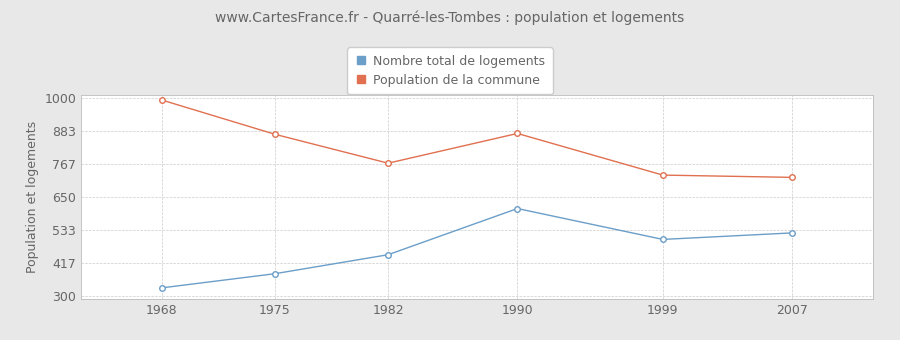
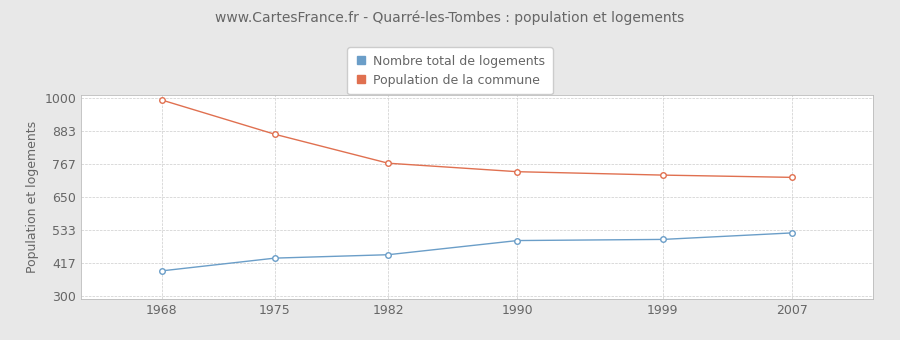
Nombre total de logements/1968: 330 -> 390
Nombre total de logements/1975: 380 -> 435
Nombre total de logements/1990: 610 -> 497
Population de la commune/1990: 875 -> 740
